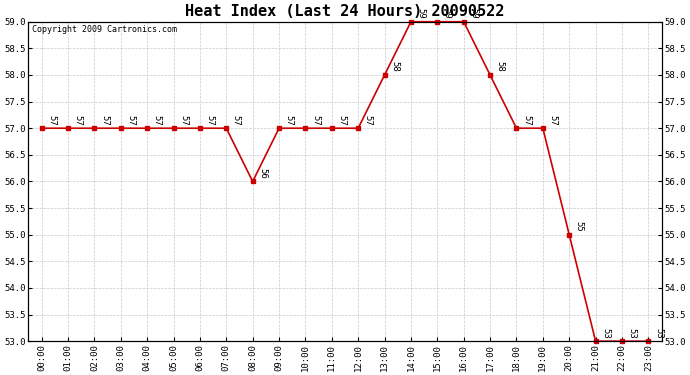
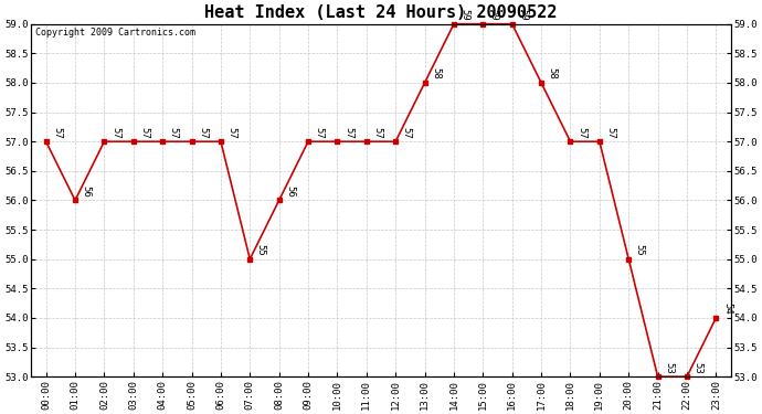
01:00: 57 -> 56
07:00: 57 -> 55
23:00: 53 -> 54
